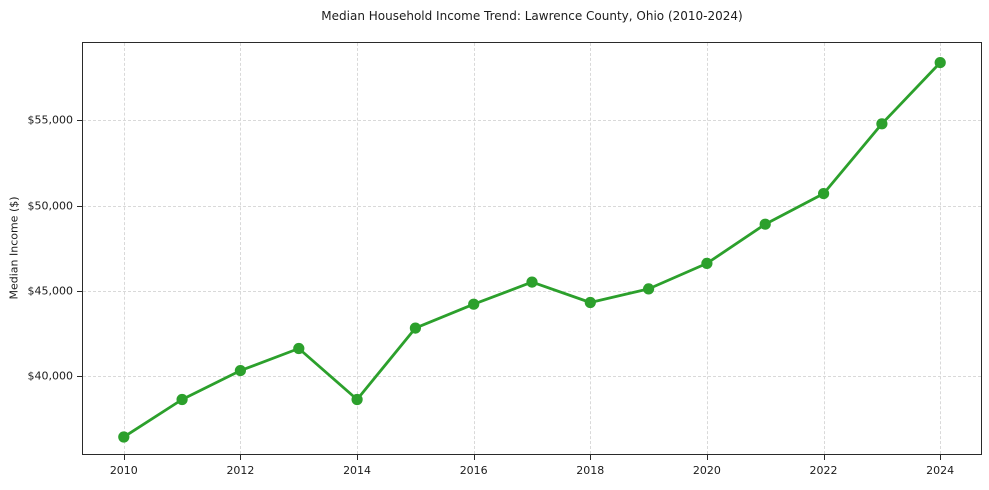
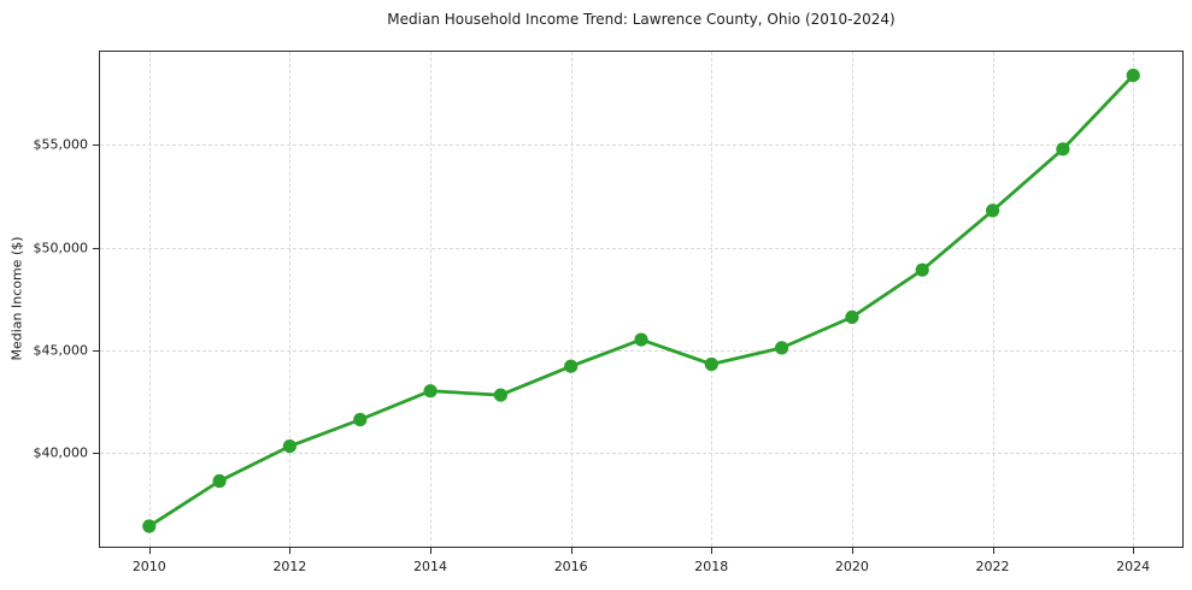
2014: $38600 -> $43000
2022: $50700 -> $51800
